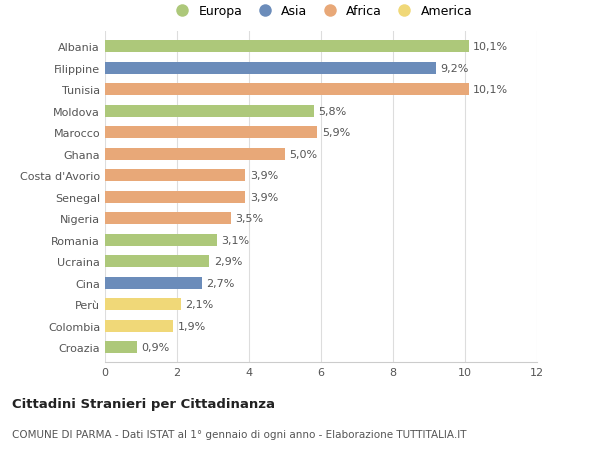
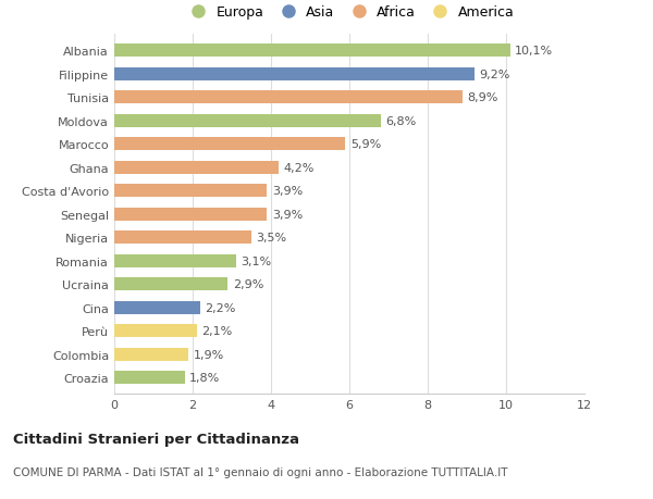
Tunisia: 10,1% -> 8,9%
Moldova: 5,8% -> 6,8%
Ghana: 5,0% -> 4,2%
Cina: 2,7% -> 2,2%
Croazia: 0,9% -> 1,8%
